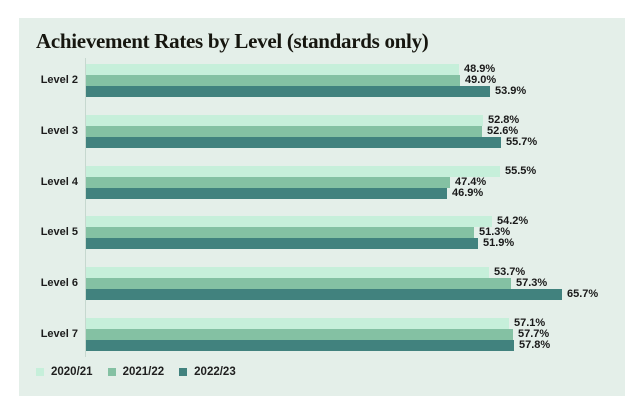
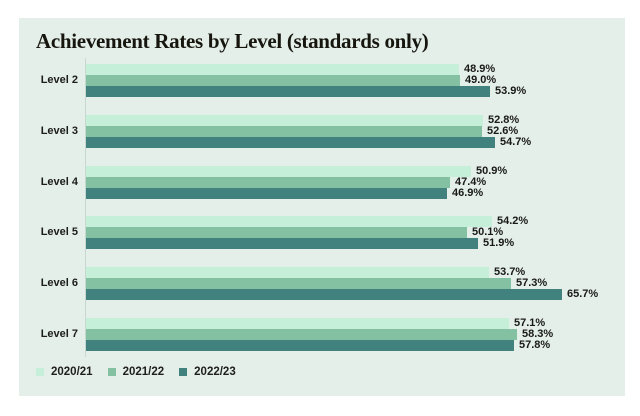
2022/23/Level 3: 55.7% -> 54.7%
2020/21/Level 4: 55.5% -> 50.9%
2021/22/Level 5: 51.3% -> 50.1%
2021/22/Level 7: 57.7% -> 58.3%
